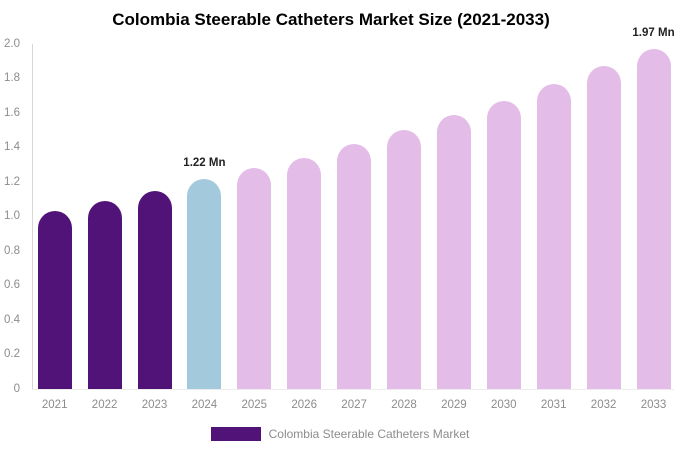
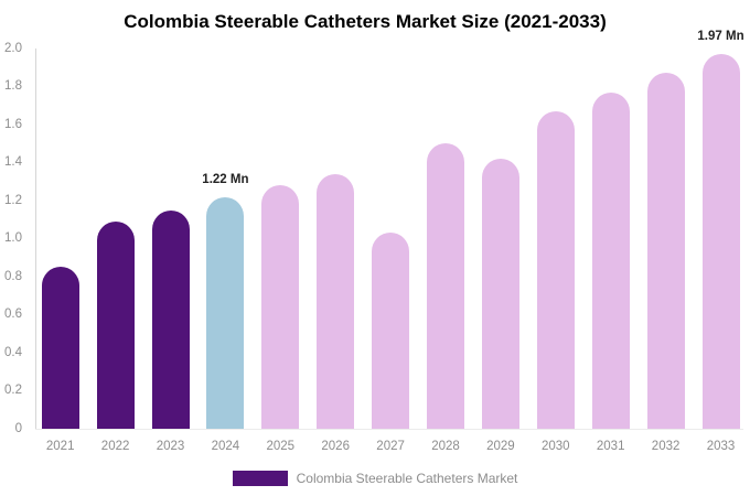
2021: 1.03 -> 0.85
2027: 1.42 -> 1.03
2029: 1.59 -> 1.42
